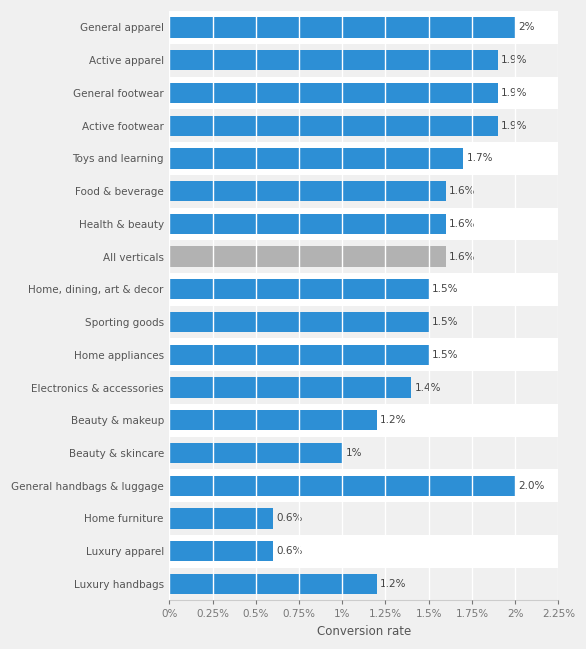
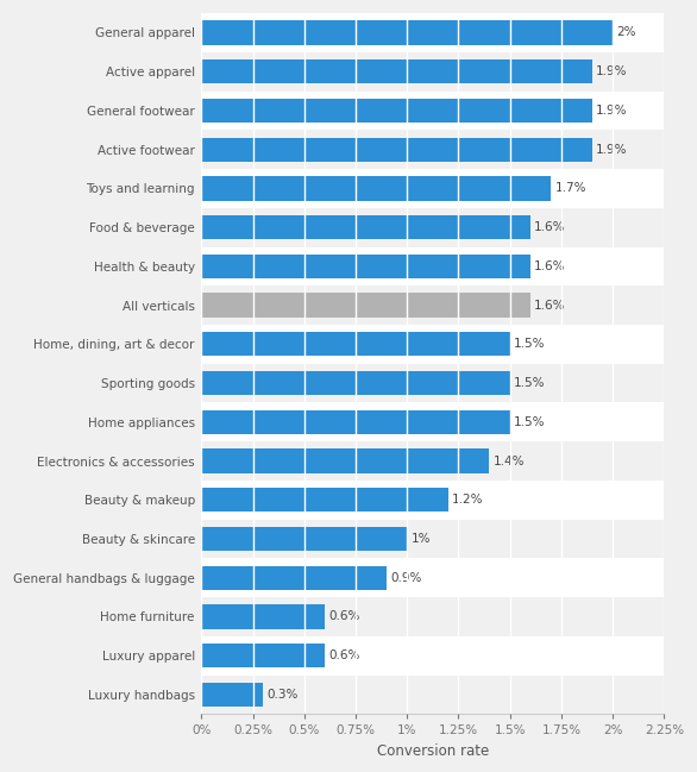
General handbags & luggage: 2.0% -> 0.9%
Luxury handbags: 1.2% -> 0.3%
